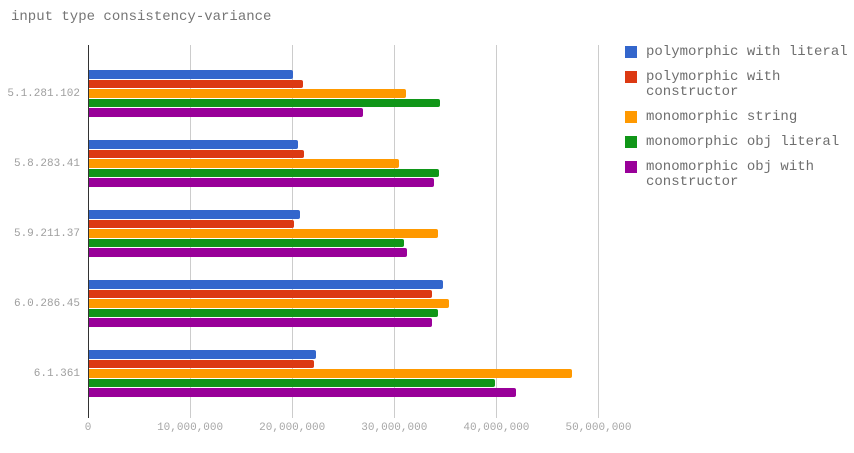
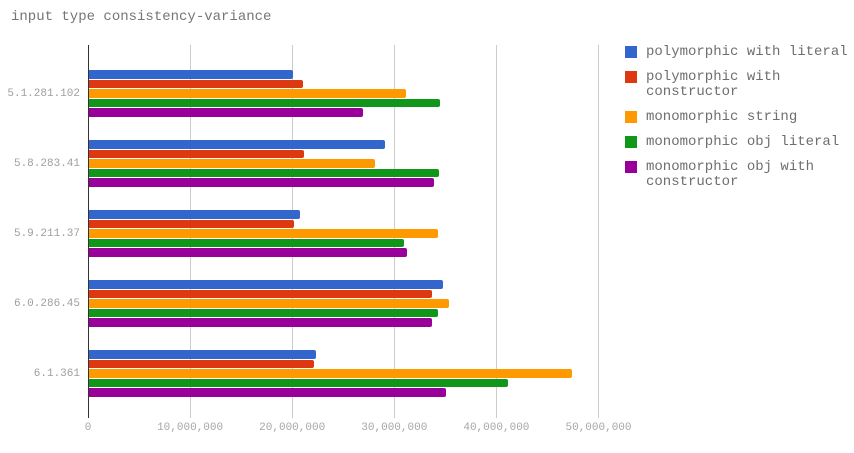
polymorphic with literal/5.8.283.41: 20000000 -> 29000000
monomorphic string/5.8.283.41: 30000000 -> 28000000
monomorphic obj literal/6.1.361: 40000000 -> 41000000
monomorphic obj with constructor/6.1.361: 42000000 -> 35000000
